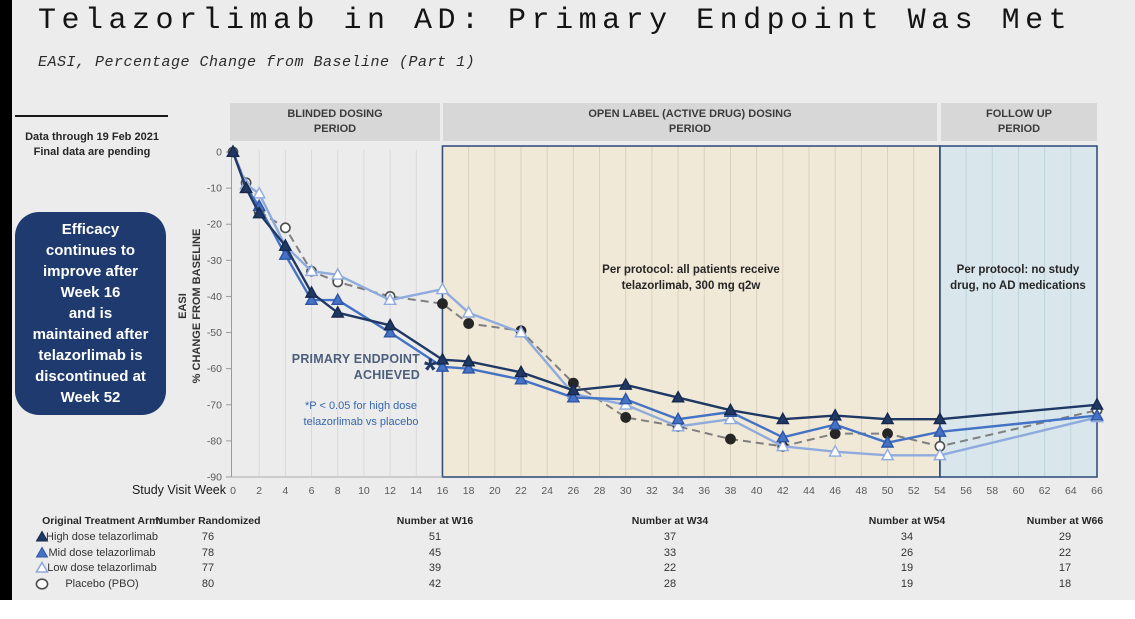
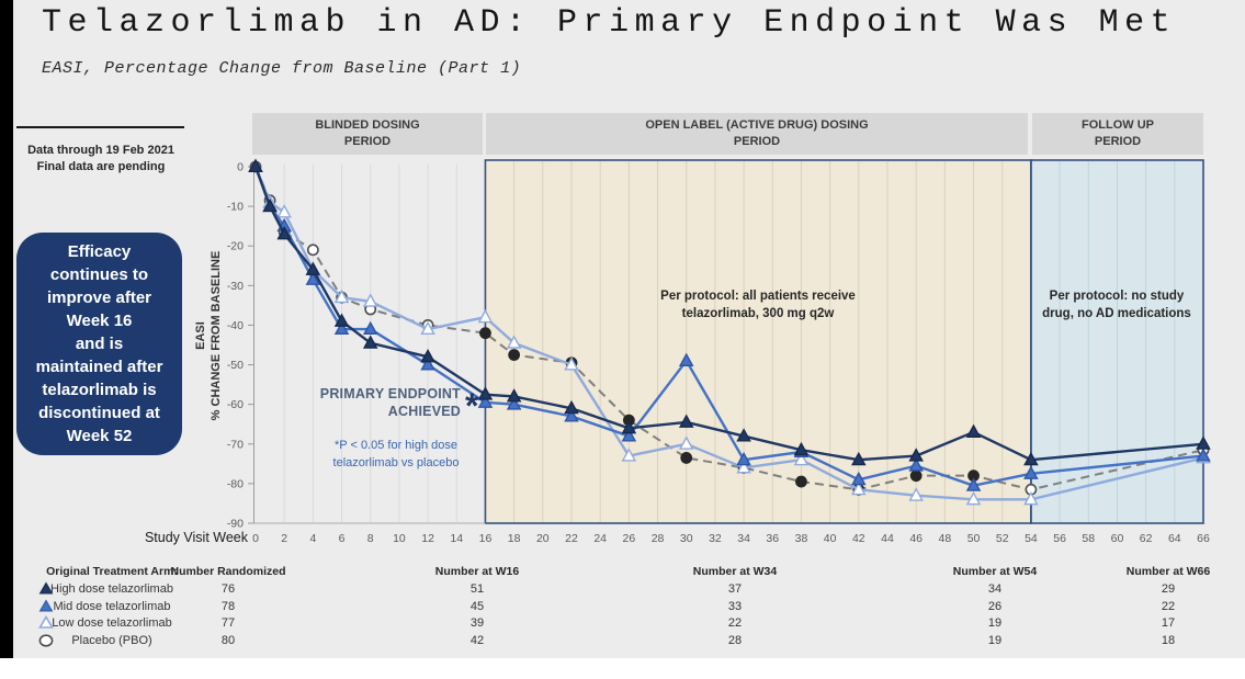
Low dose telazorlimab/26: -67 -> -73
Mid dose telazorlimab/30: -68 -> -49
High dose telazorlimab/50: -74 -> -67
